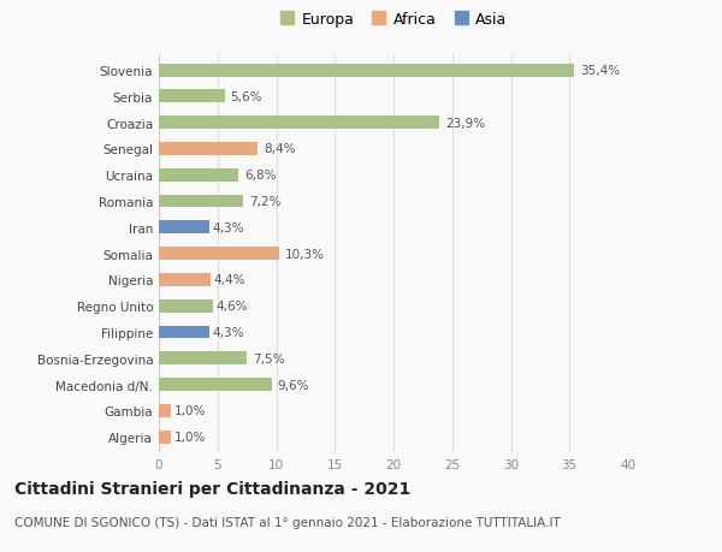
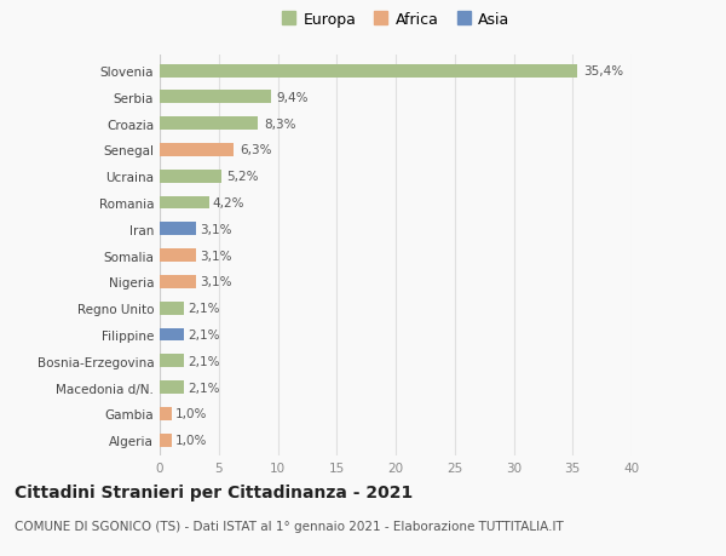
Serbia: 5,6% -> 9,4%
Croazia: 23,9% -> 8,3%
Senegal: 8,4% -> 6,3%
Ucraina: 6,8% -> 5,2%
Romania: 7,2% -> 4,2%
Iran: 4,3% -> 3,1%
Somalia: 10,3% -> 3,1%
Nigeria: 4,4% -> 3,1%
Regno Unito: 4,6% -> 2,1%
Filippine: 4,3% -> 2,1%
Bosnia-Erzegovina: 7,5% -> 2,1%
Macedonia d/N.: 9,6% -> 2,1%
